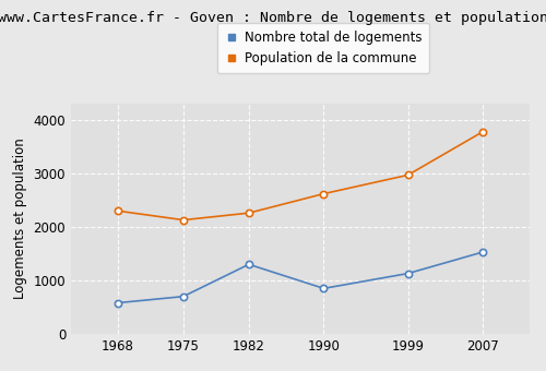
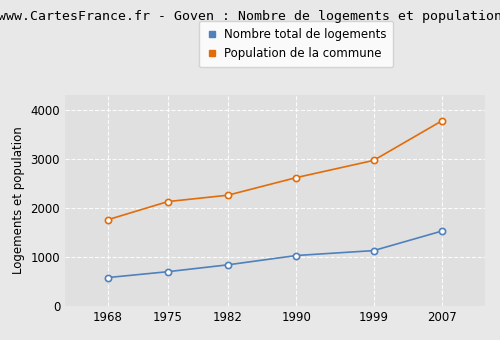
Population de la commune/1968: 2300 -> 1760
Nombre total de logements/1982: 1300 -> 840
Nombre total de logements/1990: 850 -> 1030
